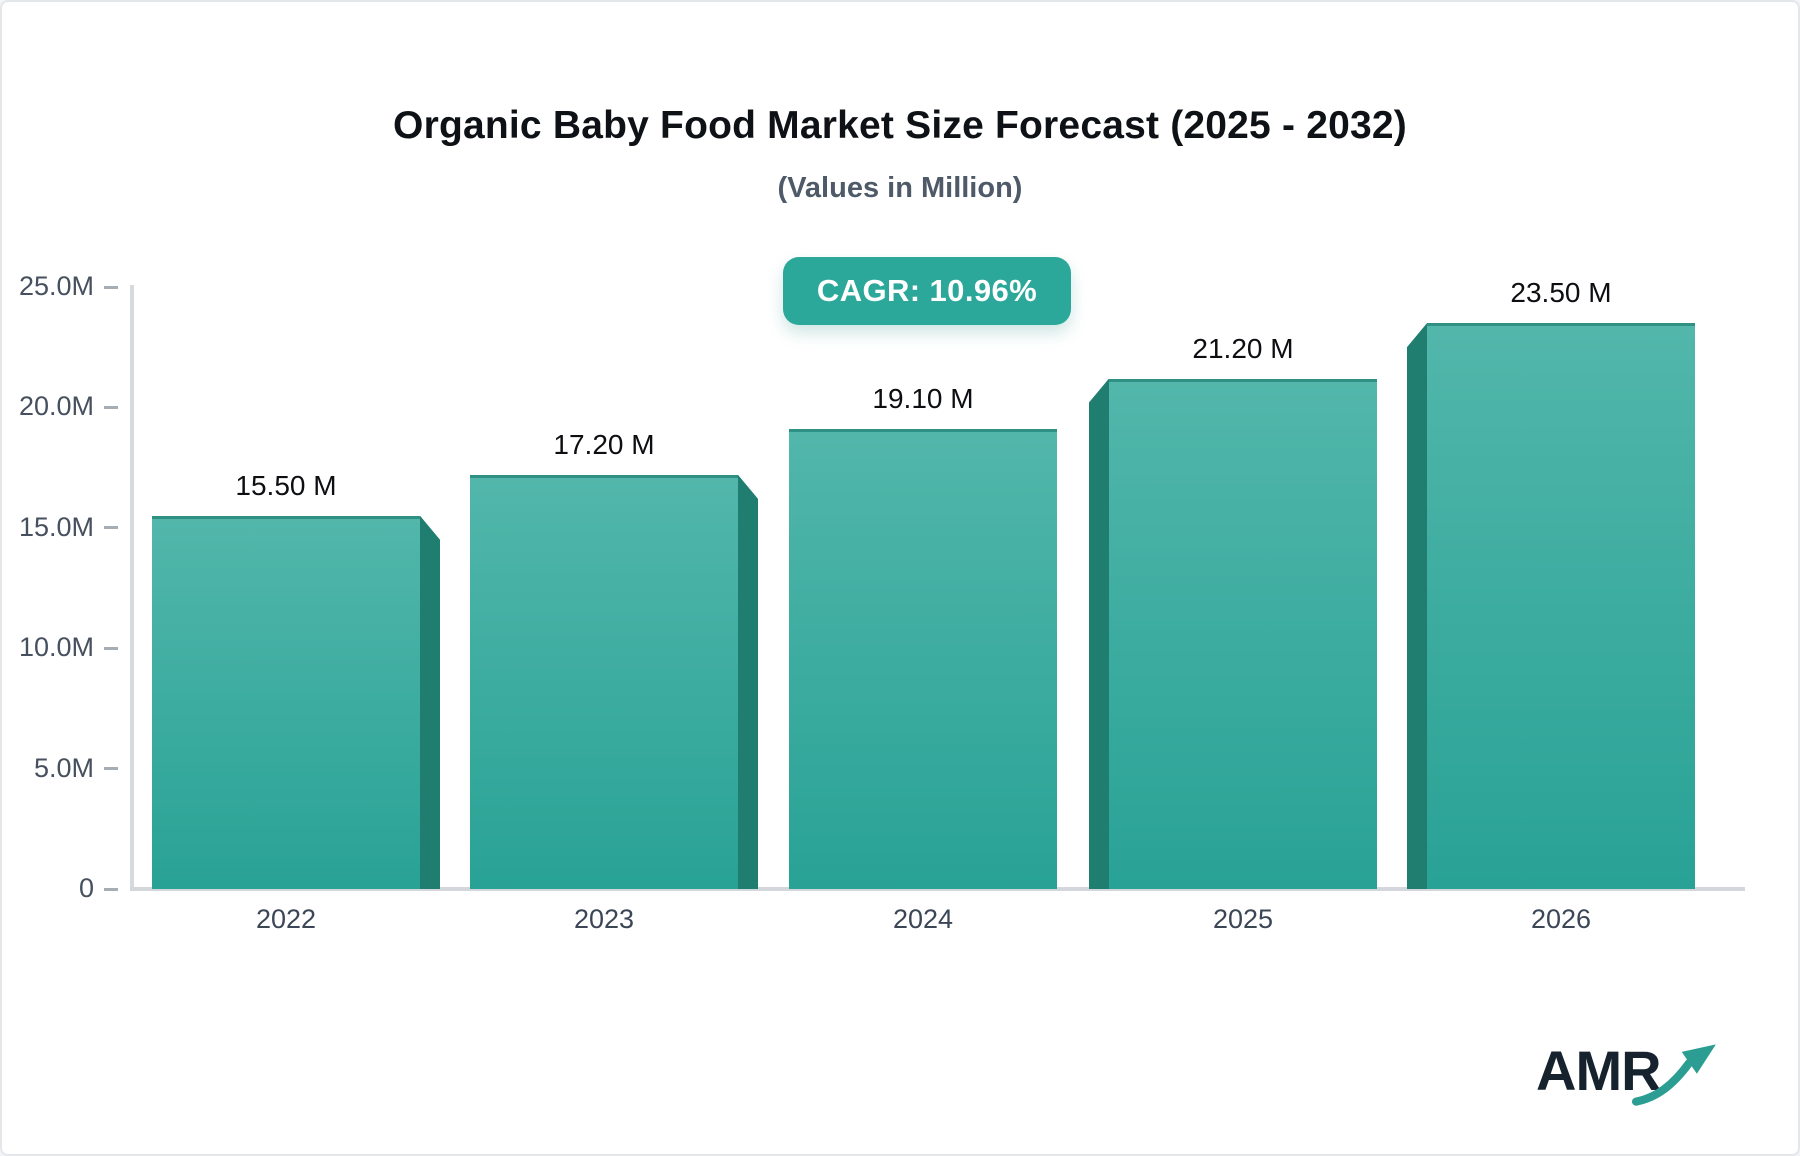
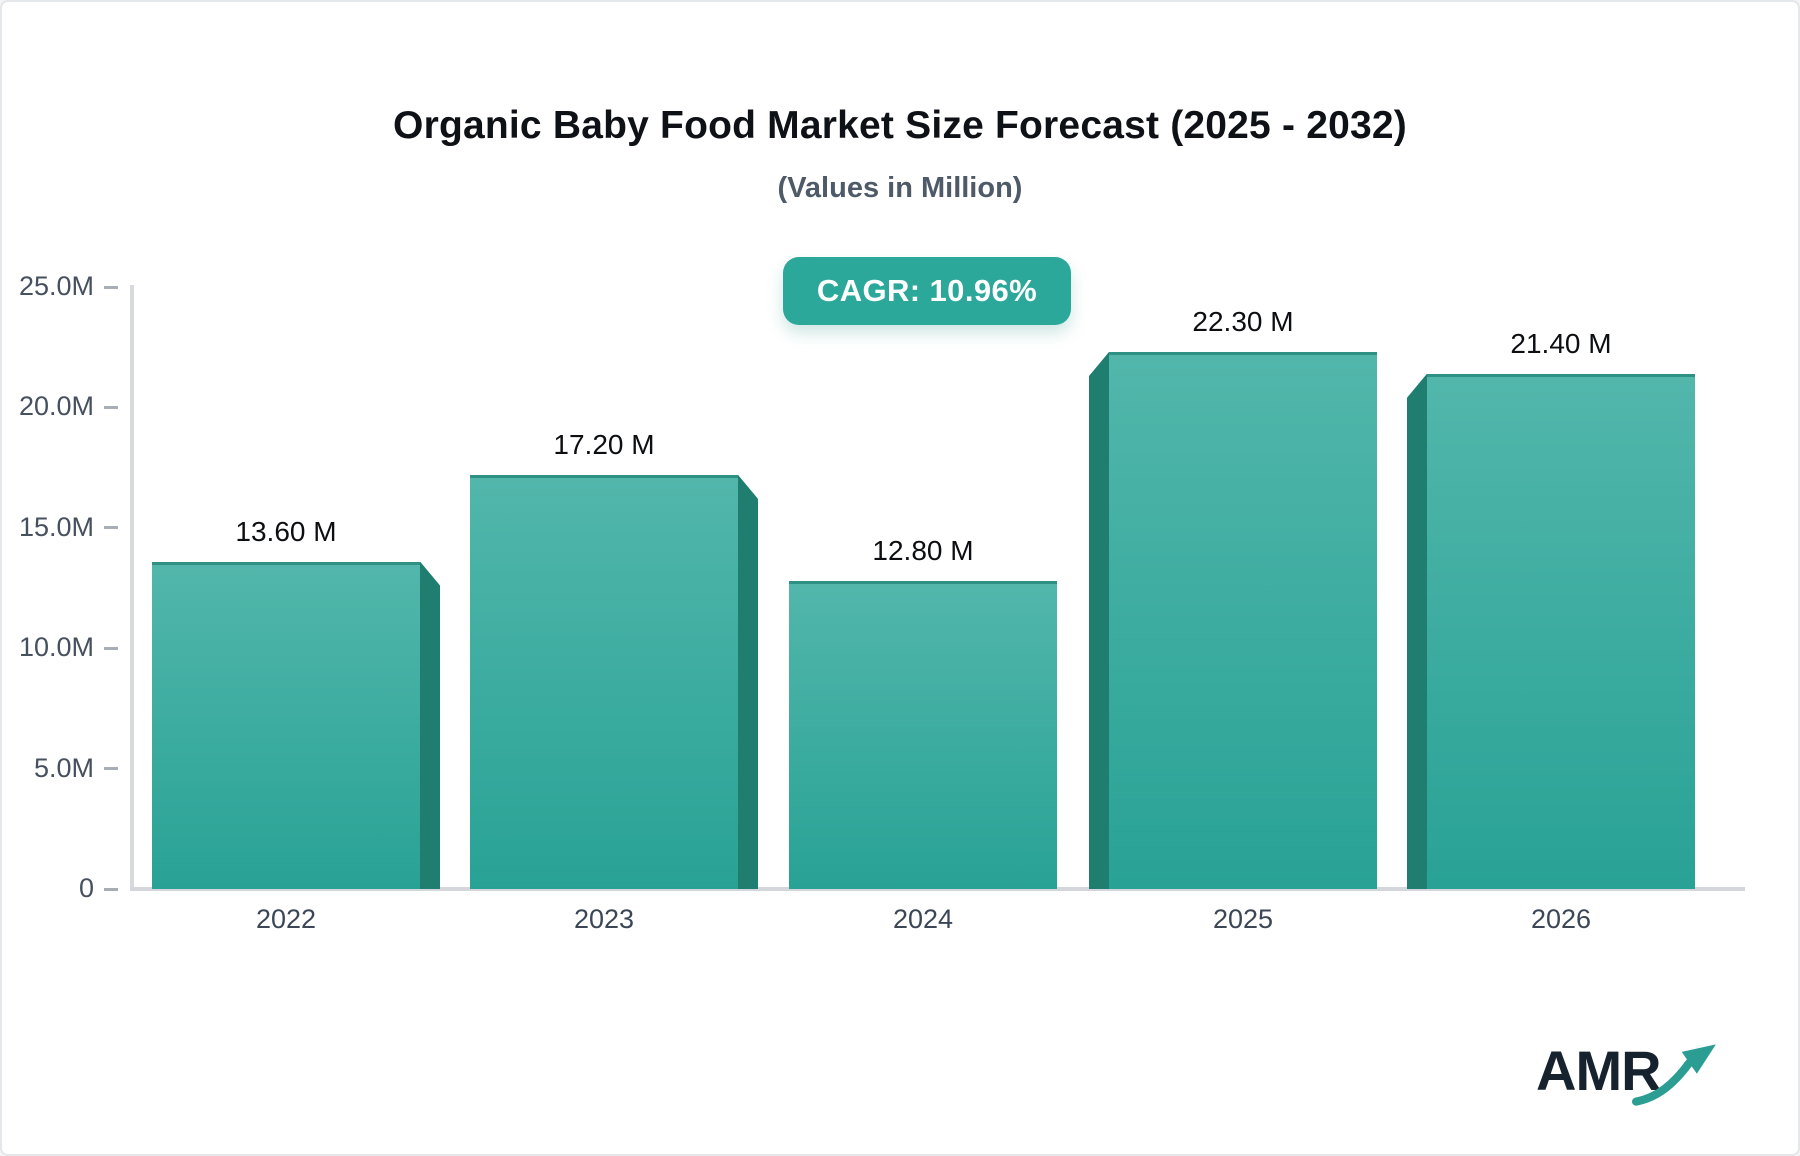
2022: 15.50 -> 13.60
2024: 19.10 -> 12.80
2025: 21.20 -> 22.30
2026: 23.50 -> 21.40
